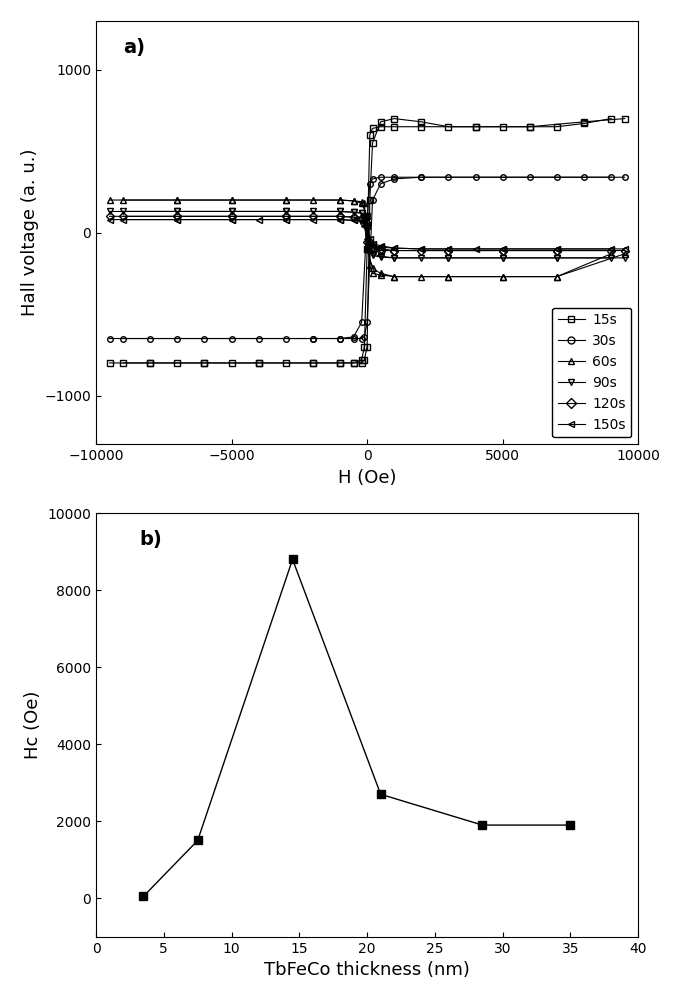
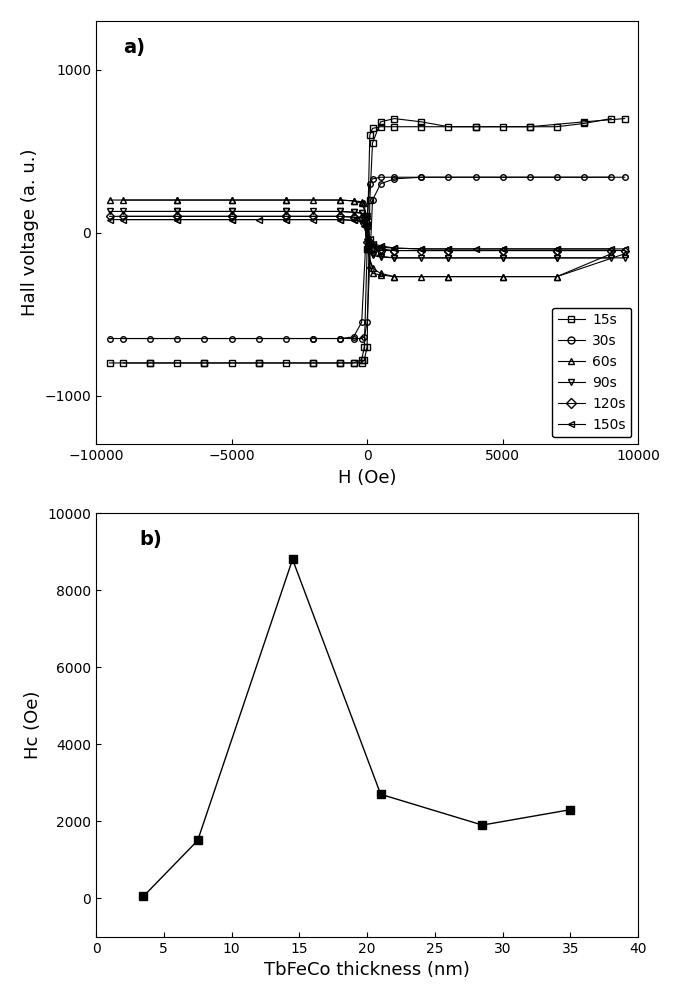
35: 1900 -> 2300
